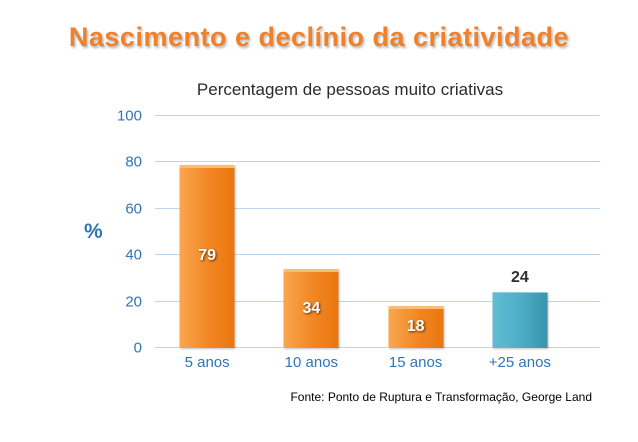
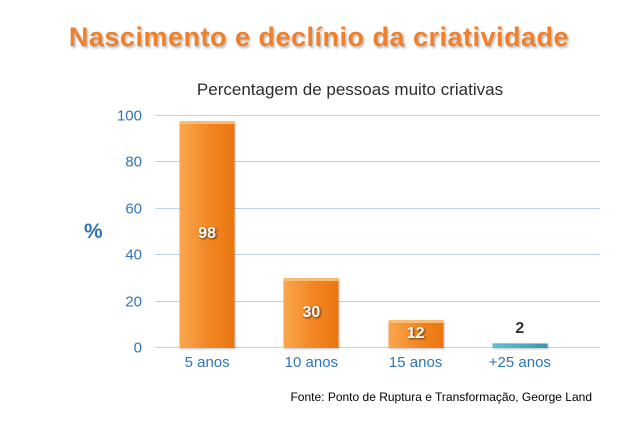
5 anos: 79 -> 98
10 anos: 34 -> 30
15 anos: 18 -> 12
+25 anos: 24 -> 2
